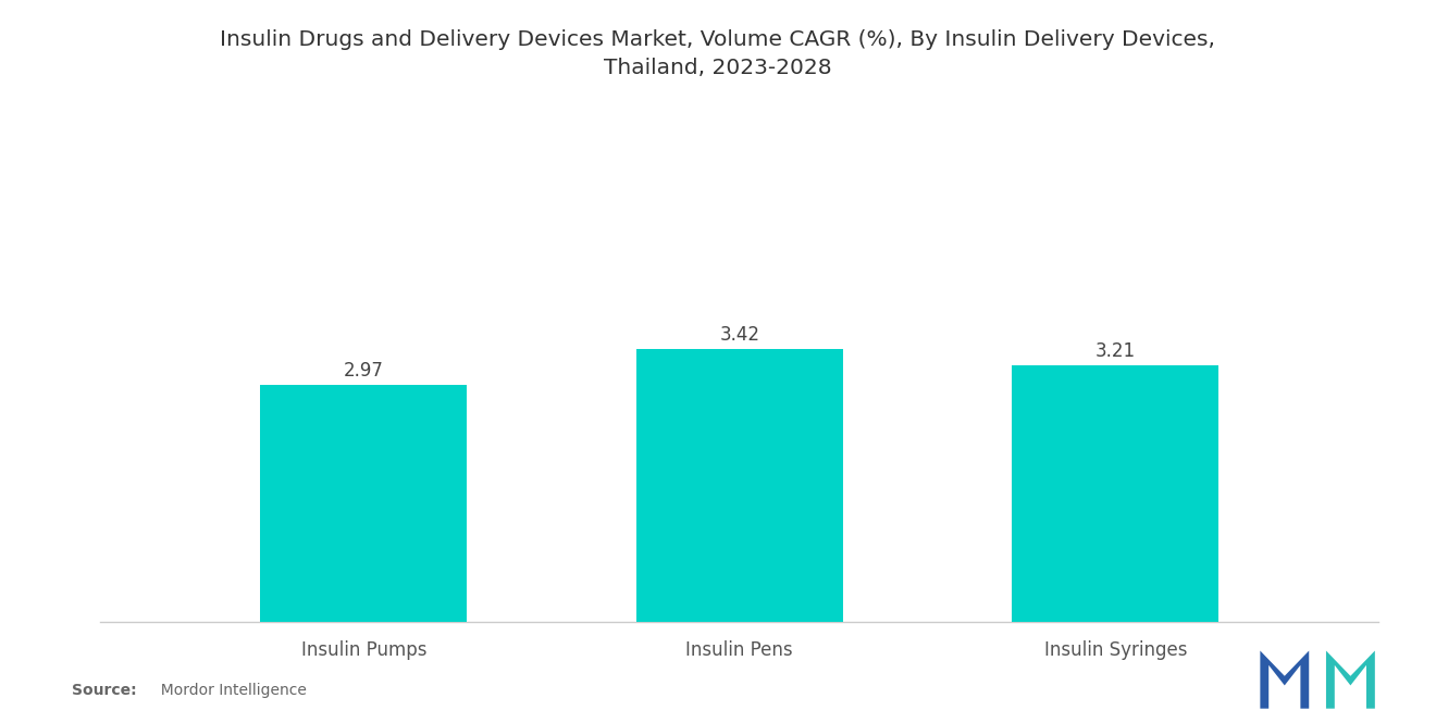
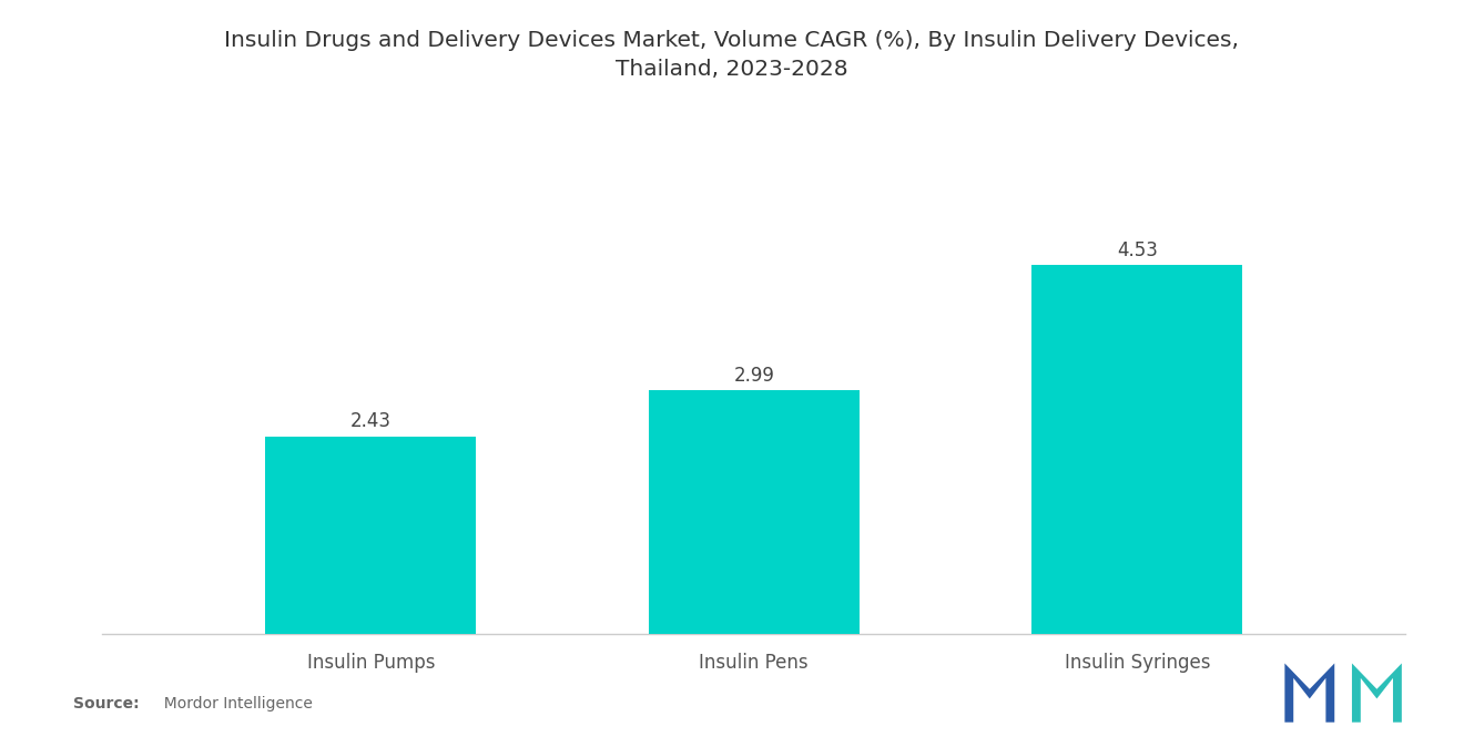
Insulin Pumps: 2.97 -> 2.43
Insulin Pens: 3.42 -> 2.99
Insulin Syringes: 3.21 -> 4.53
